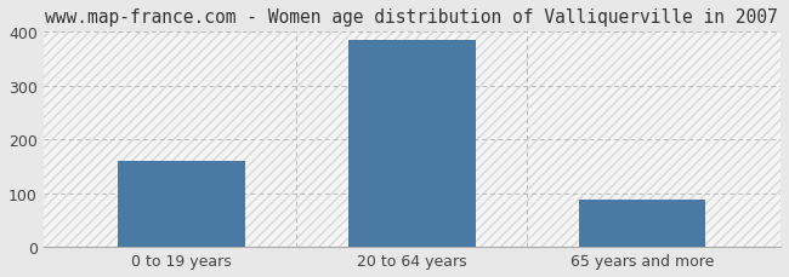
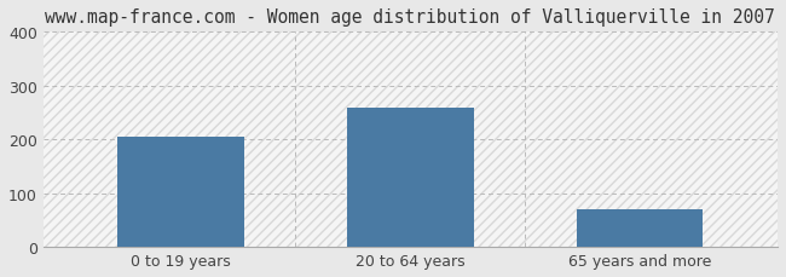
0 to 19 years: 160 -> 205
20 to 64 years: 385 -> 260
65 years and more: 87 -> 70
